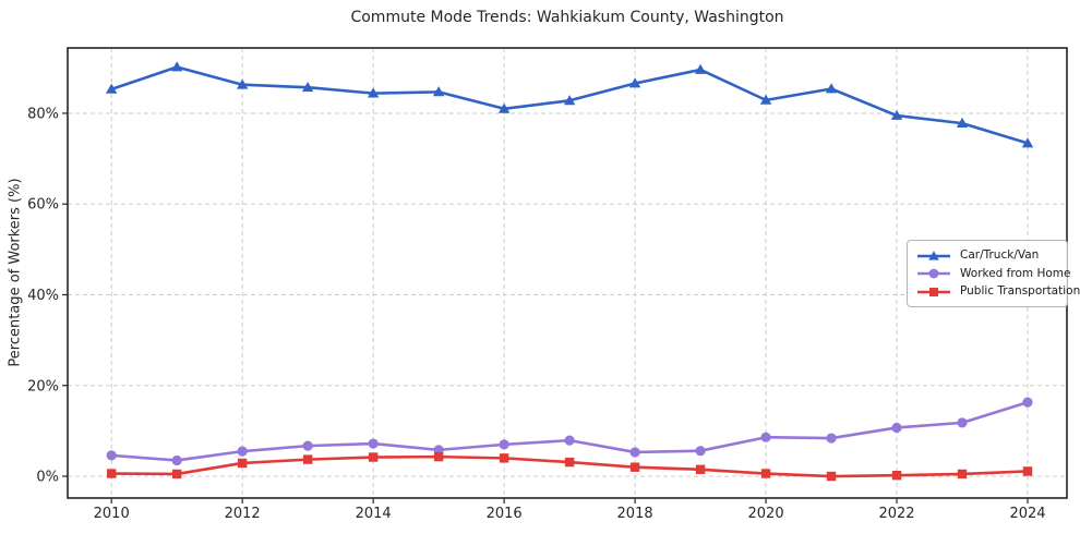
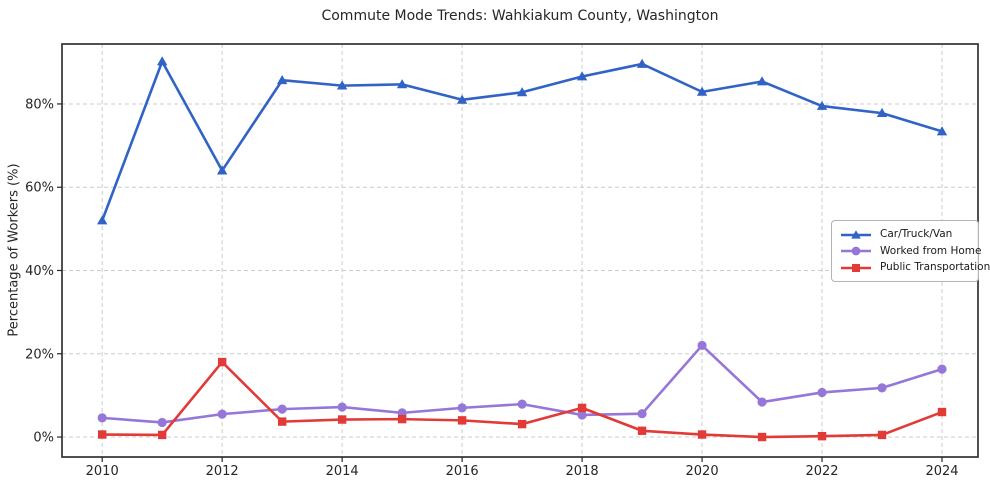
Car/Truck/Van/2010: 85% -> 52%
Car/Truck/Van/2012: 86% -> 64%
Public Transportation/2012: 3% -> 18%
Public Transportation/2018: 2% -> 7%
Worked from Home/2020: 9% -> 22%
Public Transportation/2024: 1% -> 6%
